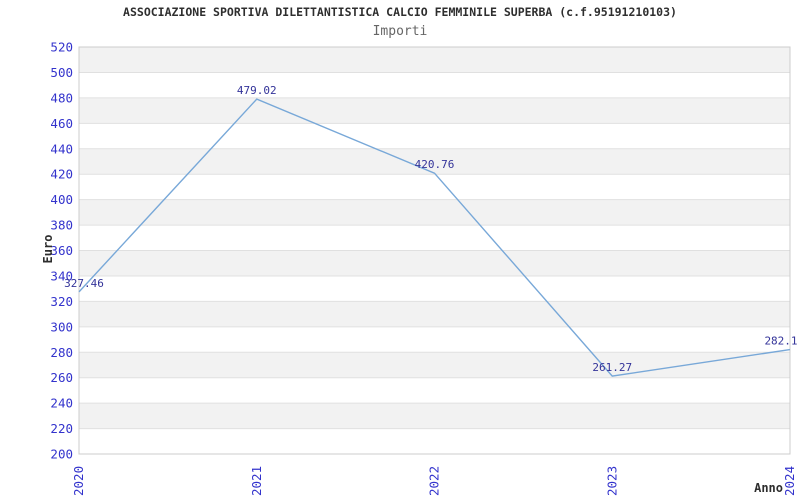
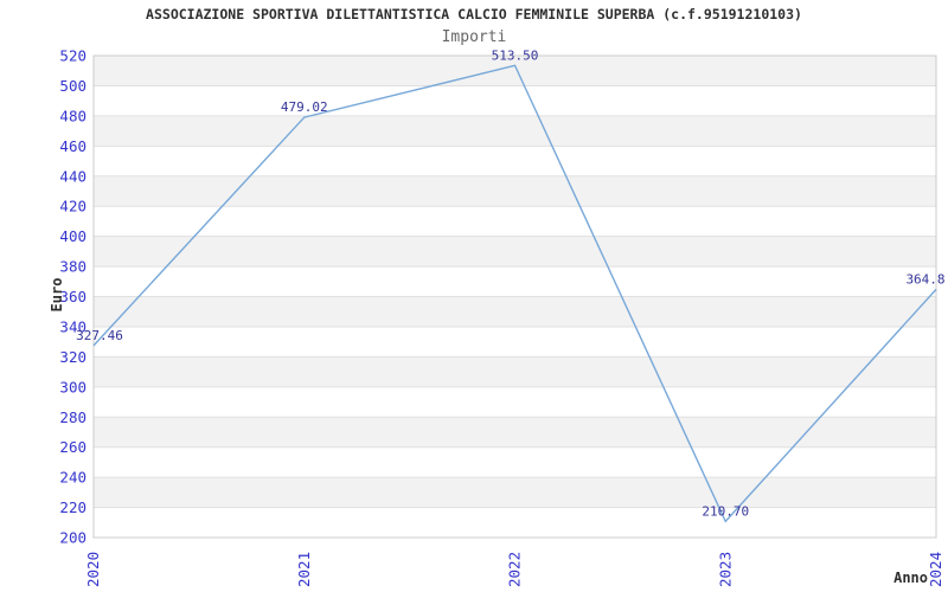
2022: 420.76 -> 513.50
2023: 261.27 -> 210.70
2024: 282.1 -> 364.8
